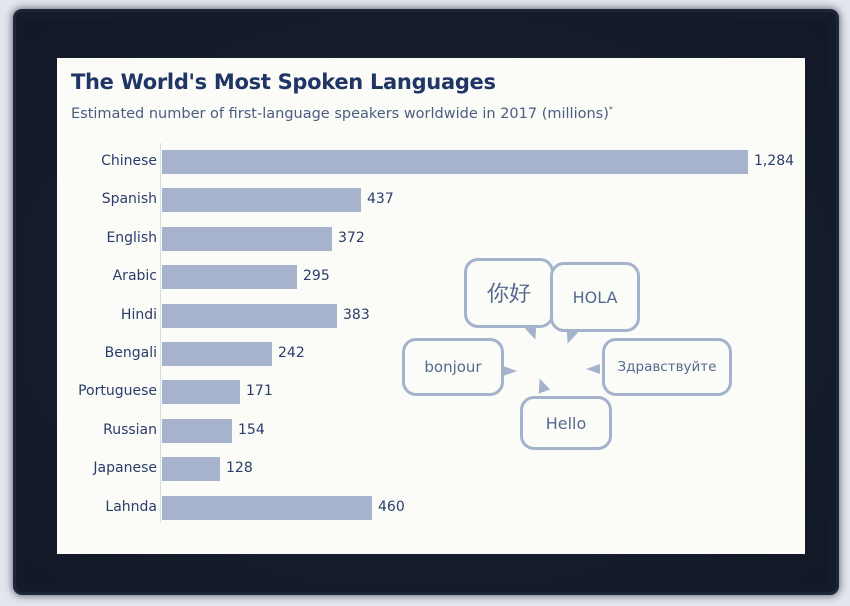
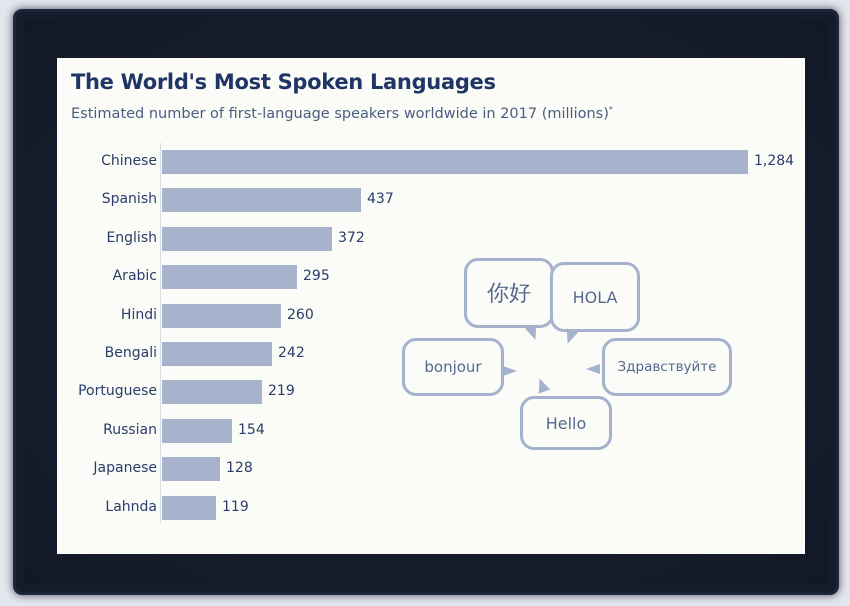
Hindi: 383 -> 260
Portuguese: 171 -> 219
Lahnda: 460 -> 119
